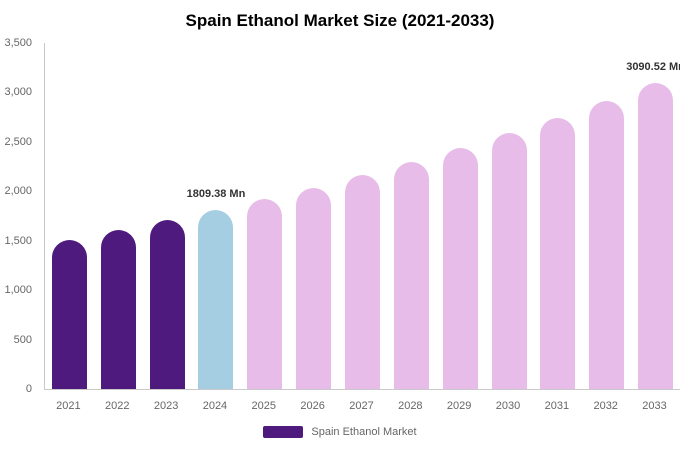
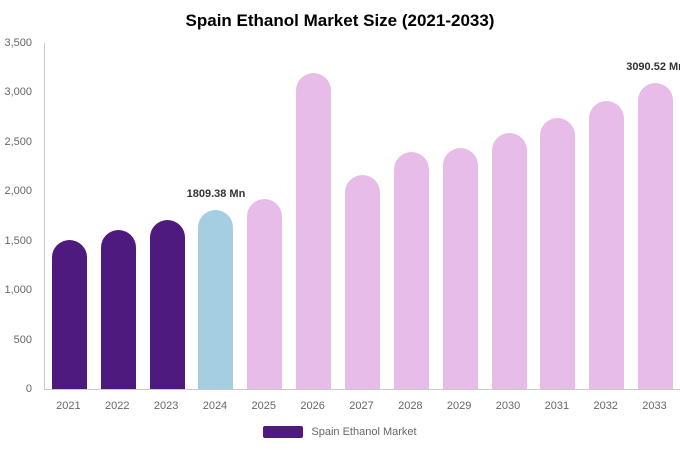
2026: 2000 -> 3200
2028: 2300 -> 2400
